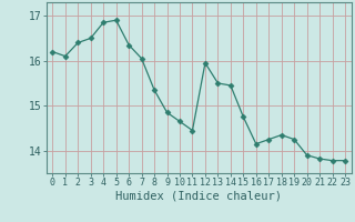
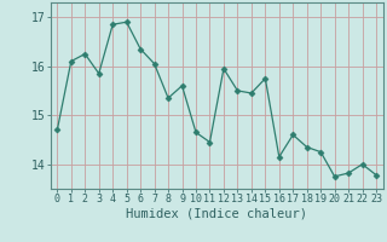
0: 16.20 -> 14.70
2: 16.40 -> 16.25
3: 16.50 -> 15.85
9: 14.85 -> 15.60
15: 14.75 -> 15.75
17: 14.25 -> 14.60
20: 13.90 -> 13.75
22: 13.78 -> 14.00
